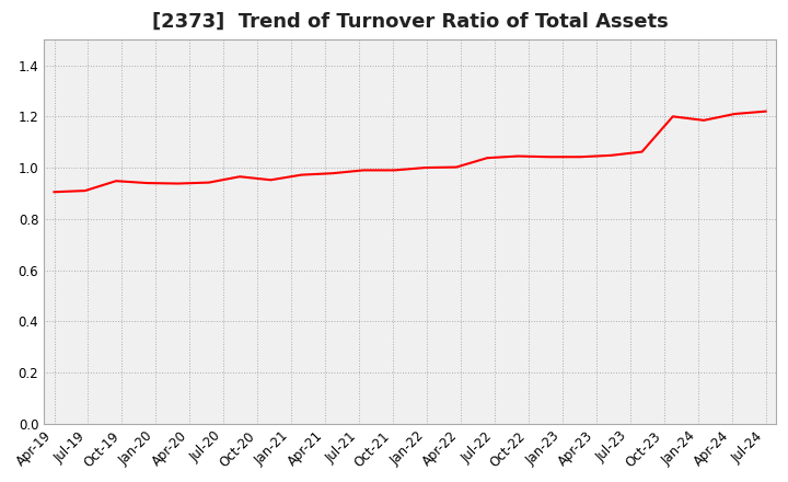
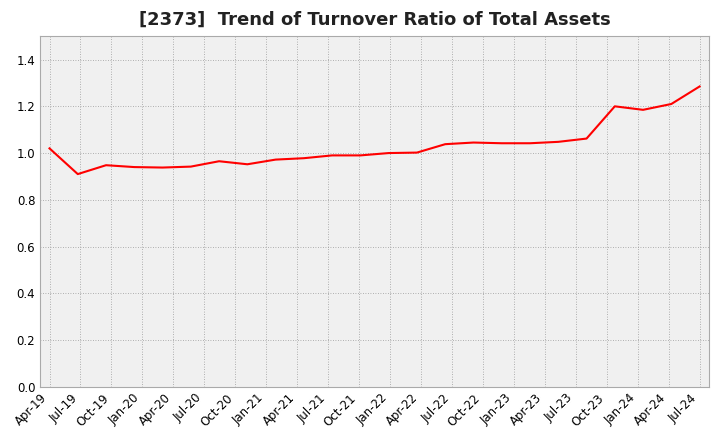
Apr-19: 0.905 -> 1.020
Jul-24: 1.220 -> 1.285
